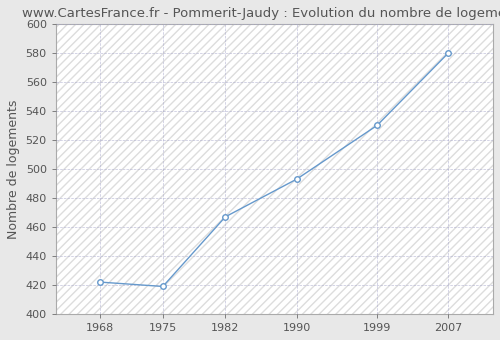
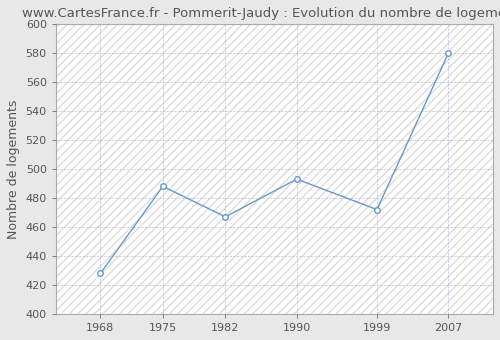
1968: 422 -> 428
1975: 419 -> 488
1999: 530 -> 472
